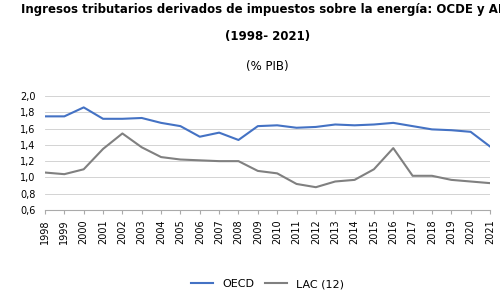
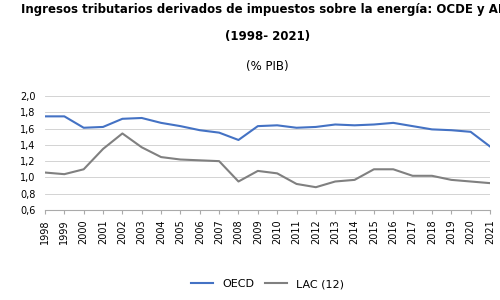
OECD/2000: 1,86 -> 1,61
OECD/2001: 1,72 -> 1,62
OECD/2006: 1,50 -> 1,58
LAC (12)/2008: 1,20 -> 0,95
LAC (12)/2016: 1,36 -> 1,10
